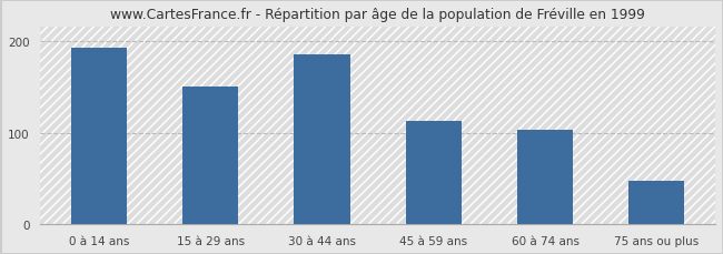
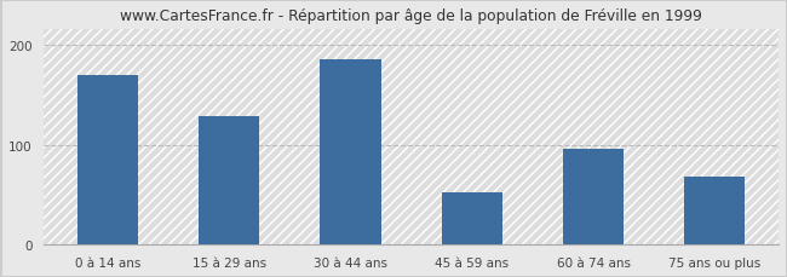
0 à 14 ans: 192 -> 170
15 à 29 ans: 150 -> 128
45 à 59 ans: 113 -> 52
60 à 74 ans: 103 -> 96
75 ans ou plus: 48 -> 68
